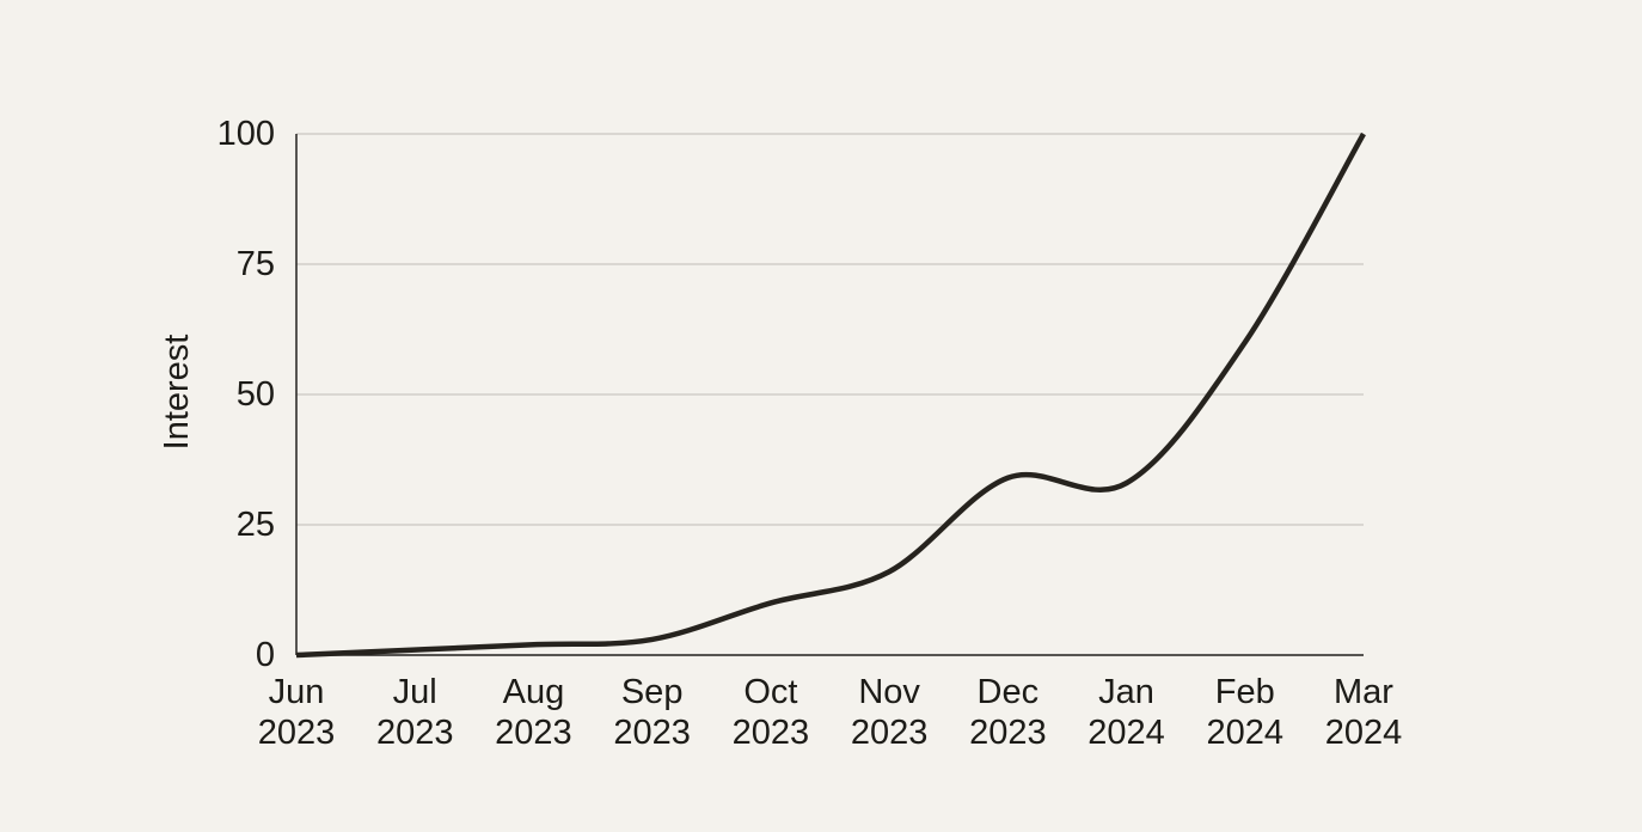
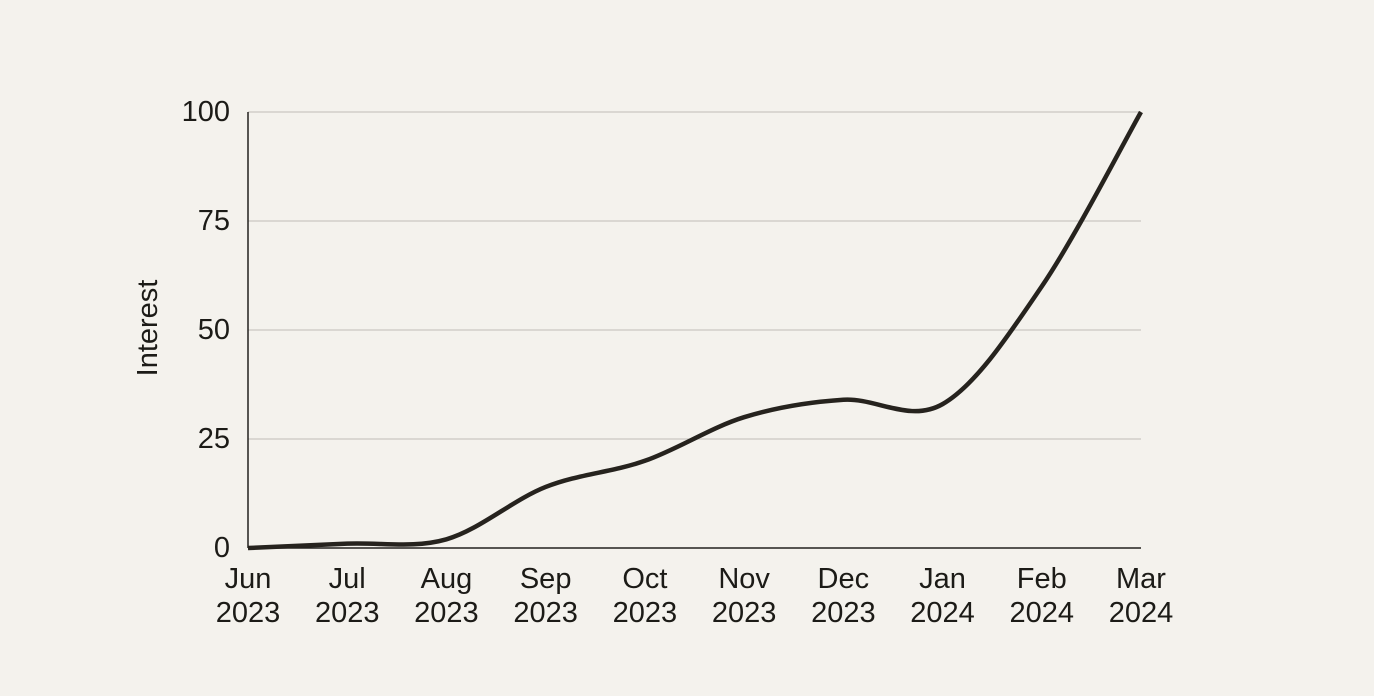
Sep 2023: 3 -> 14
Oct 2023: 10 -> 20
Nov 2023: 16 -> 30
